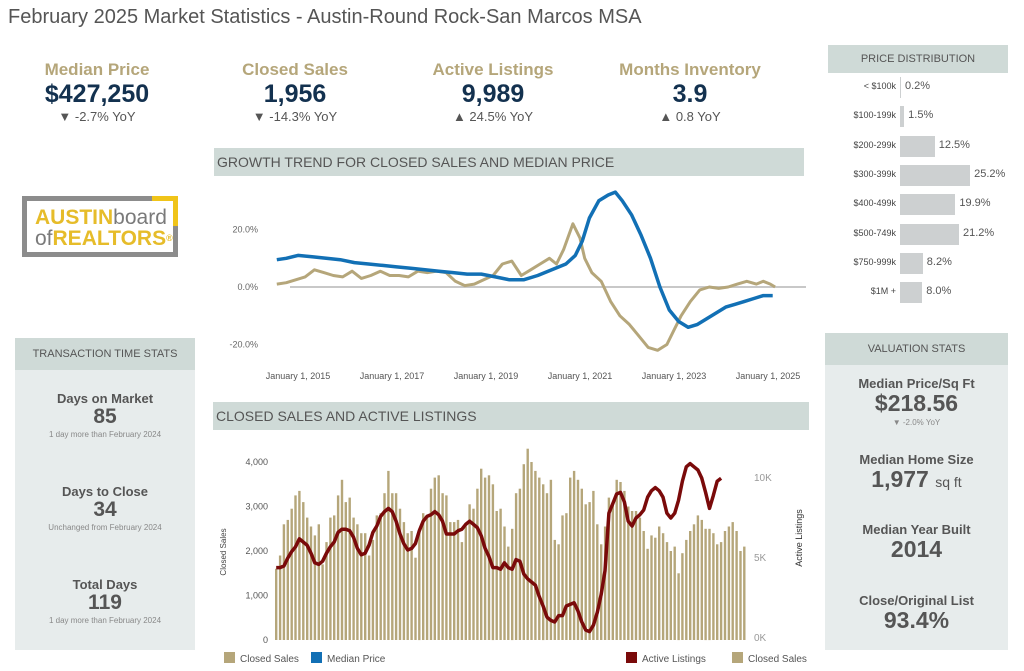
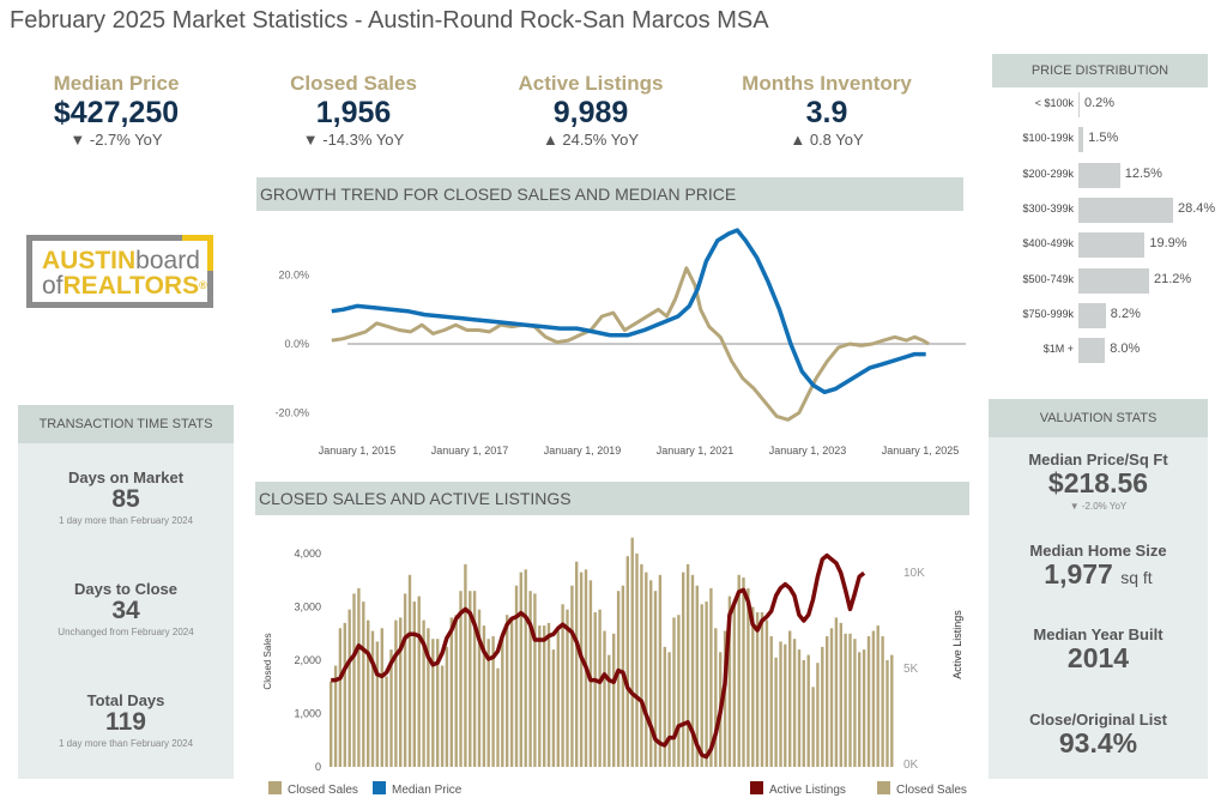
PRICE DISTRIBUTION/$300-399k: 25.2% -> 28.4%
